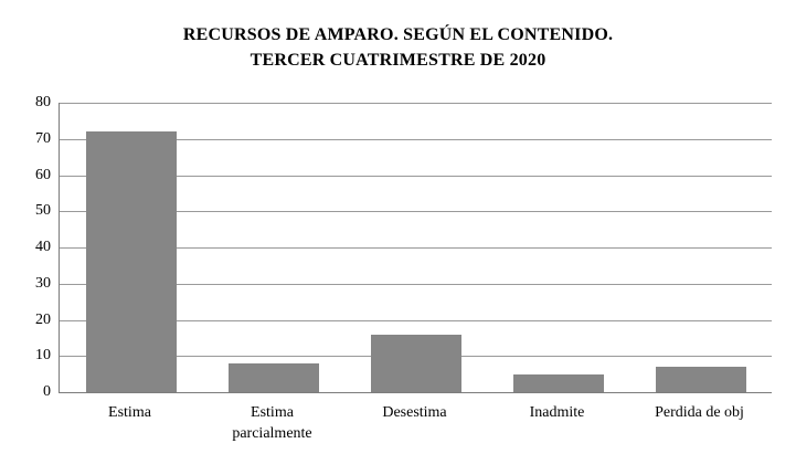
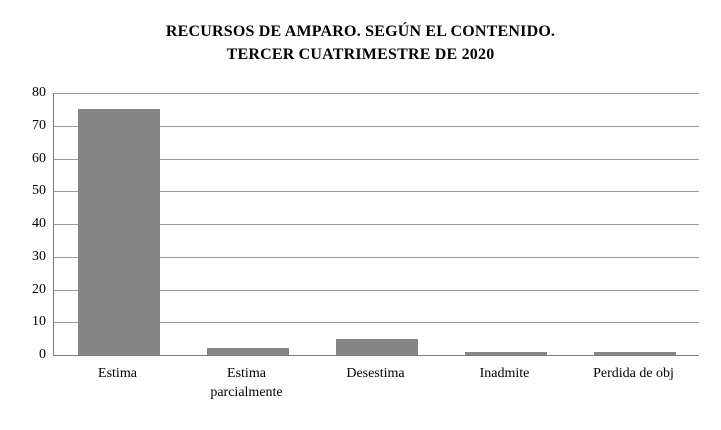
Estima: 72 -> 75
Estima parcialmente: 8 -> 2
Desestima: 16 -> 5
Inadmite: 5 -> 1
Perdida de obj: 7 -> 1
